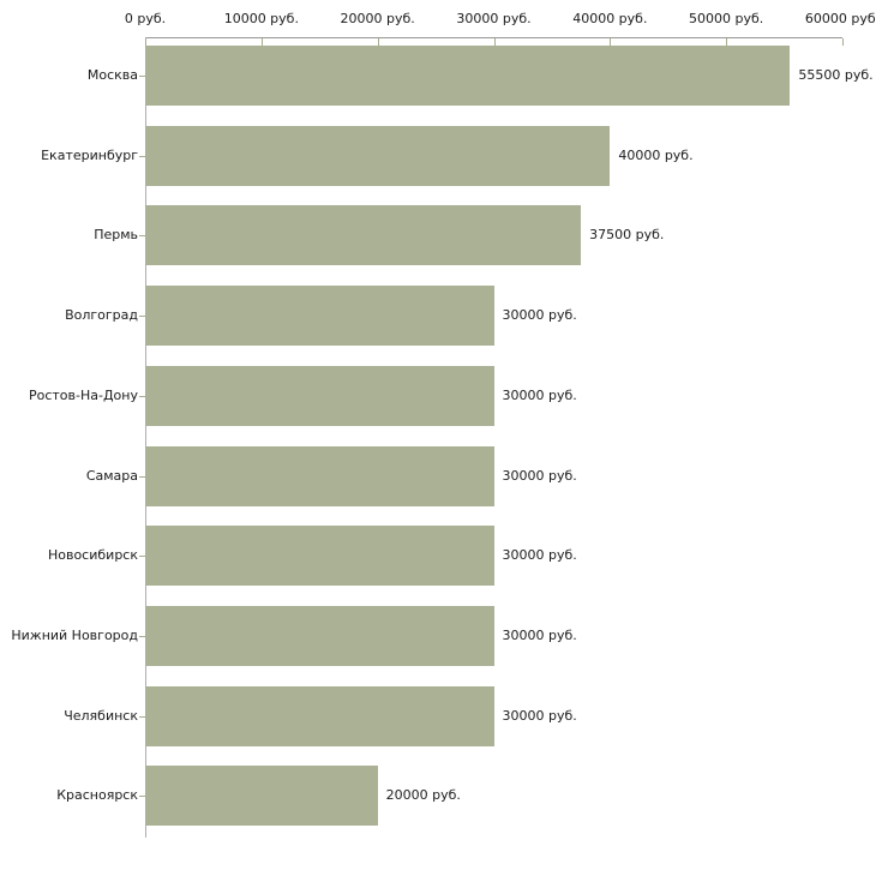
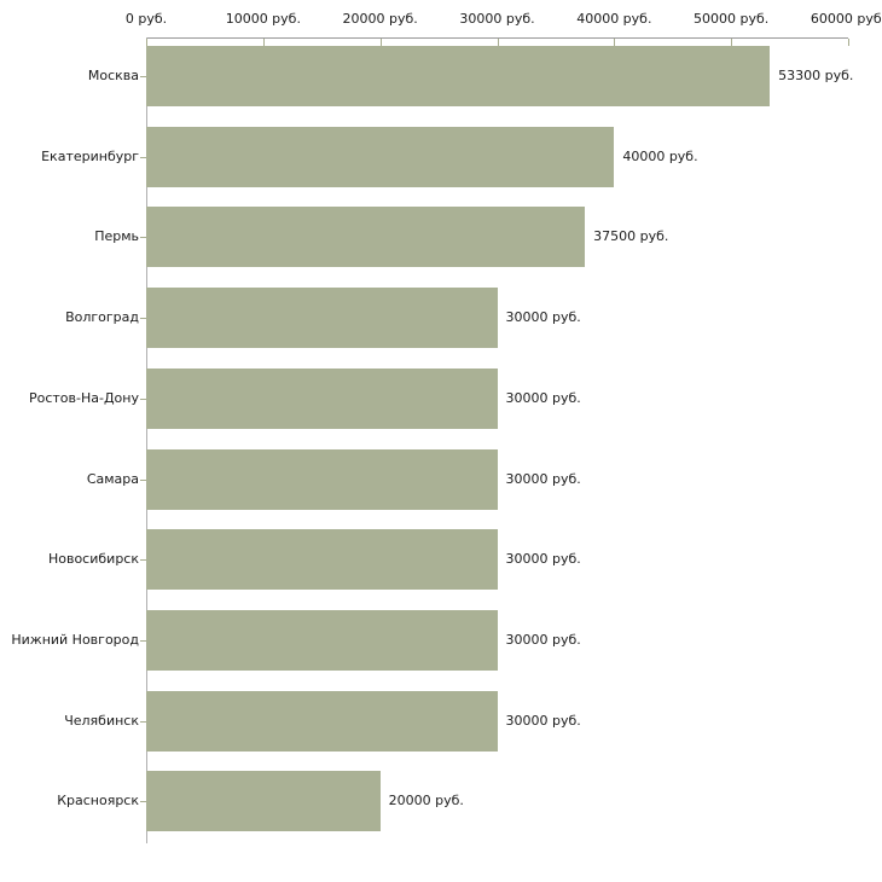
Москва: 55500 -> 53300
